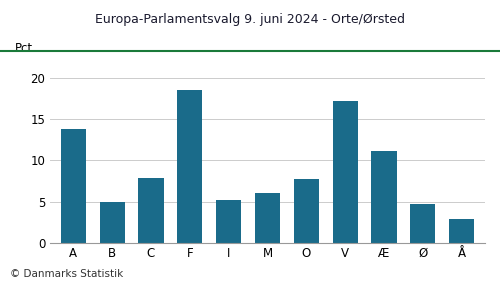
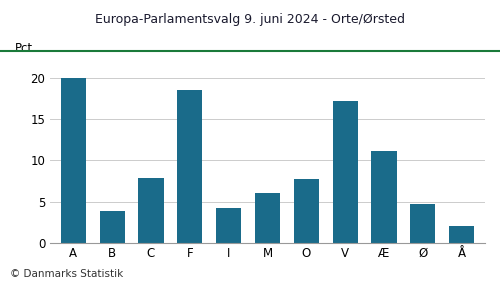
A: 13.8 -> 20.0
B: 4.9 -> 3.8
I: 5.2 -> 4.2
Å: 2.9 -> 2.0
